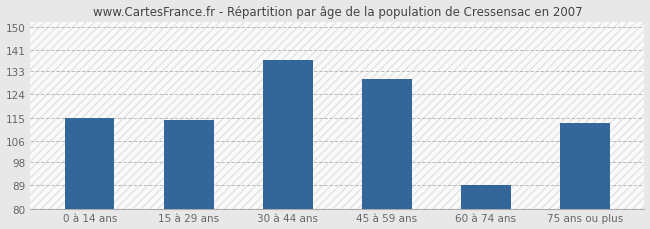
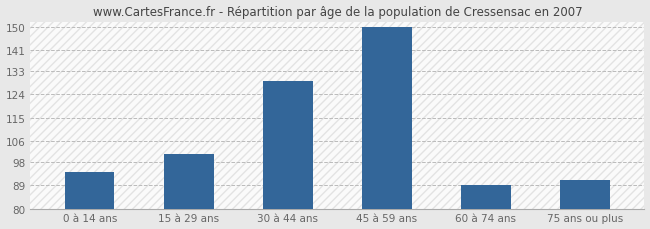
0 à 14 ans: 115 -> 94
15 à 29 ans: 114 -> 101
30 à 44 ans: 137 -> 129
45 à 59 ans: 130 -> 150
75 ans ou plus: 113 -> 91
